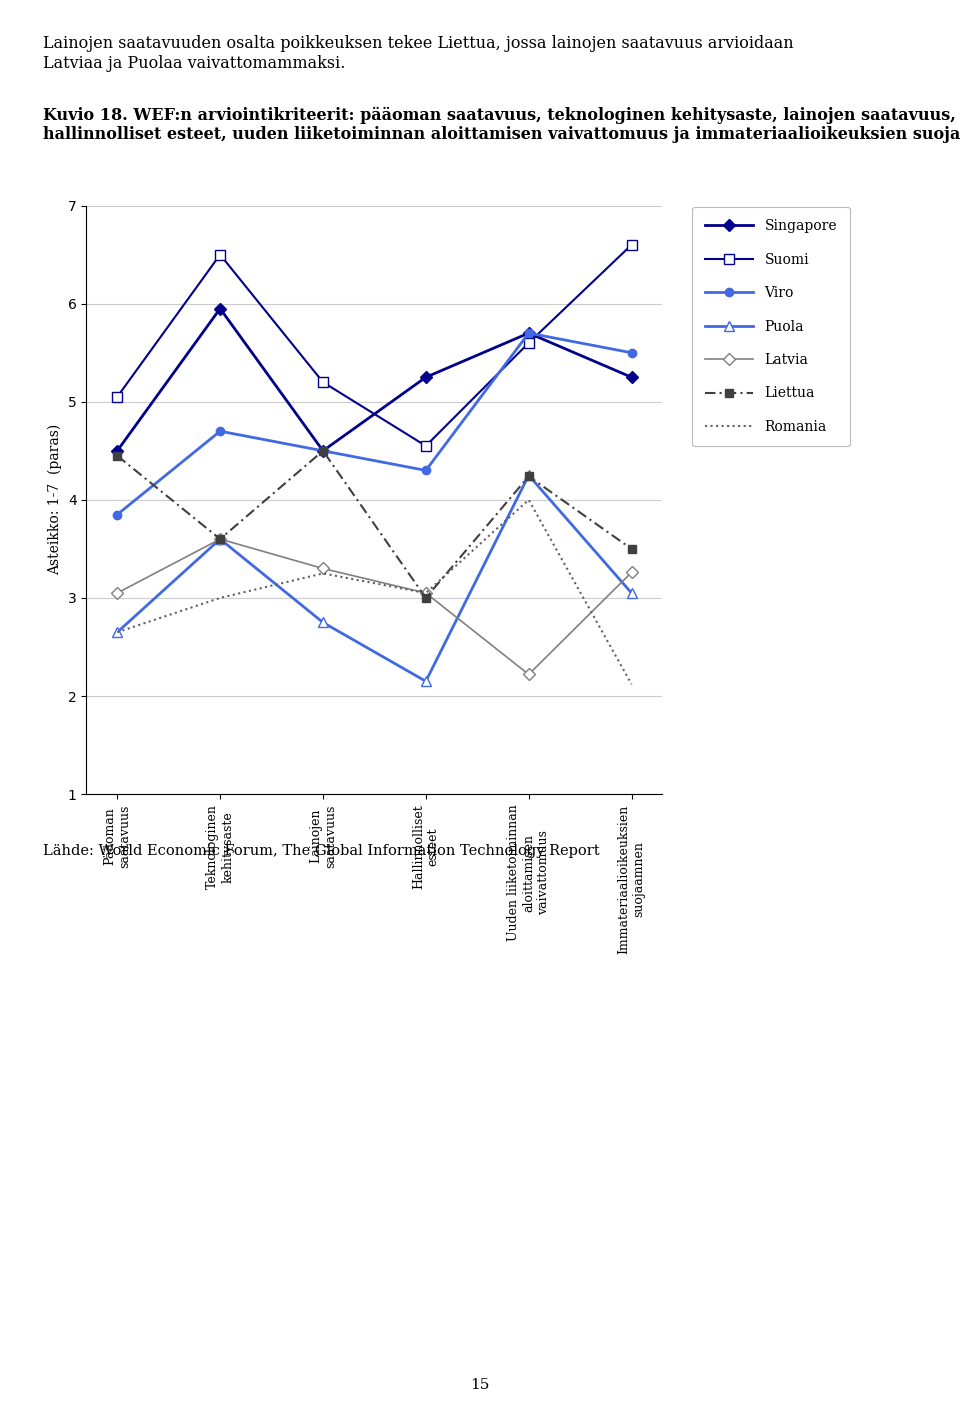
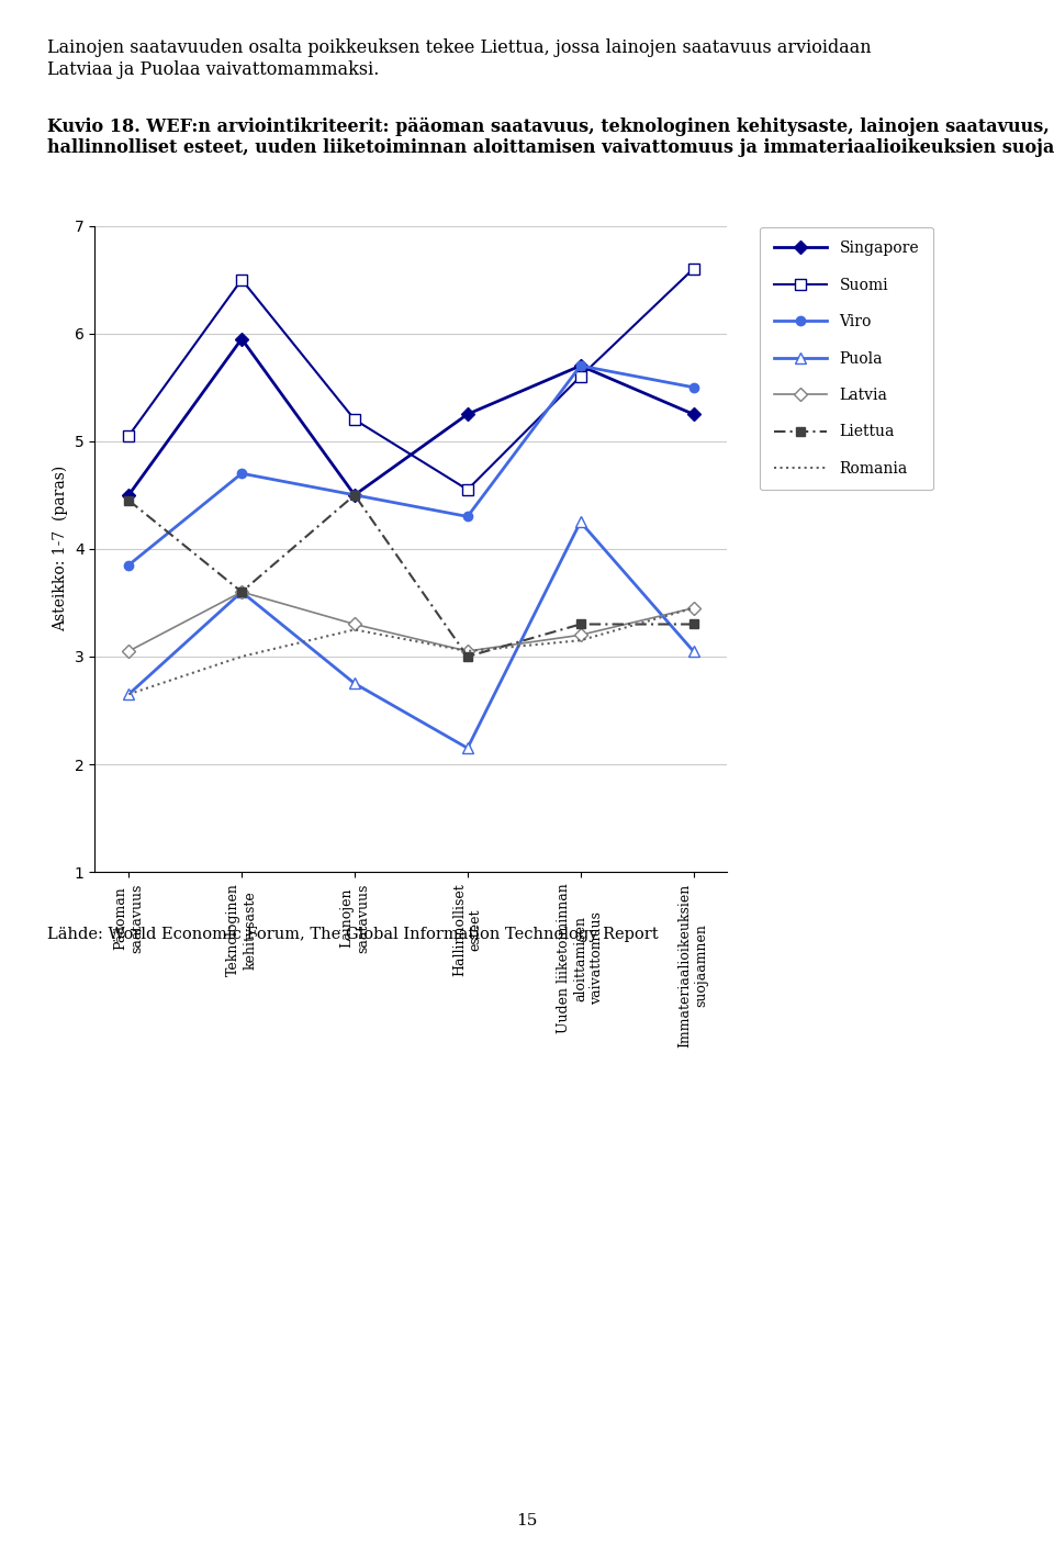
Latvia/Uuden liiketoiminnan aloittamisen vaivattomuus: 2.22 -> 3.20
Liettua/Uuden liiketoiminnan aloittamisen vaivattomuus: 4.24 -> 3.30
Romania/Uuden liiketoiminnan aloittamisen vaivattomuus: 4.00 -> 3.15
Latvia/Immateriaalioikeuksien suojaamnen: 3.26 -> 3.45
Liettua/Immateriaalioikeuksien suojaamnen: 3.50 -> 3.30
Romania/Immateriaalioikeuksien suojaamnen: 2.12 -> 3.45
